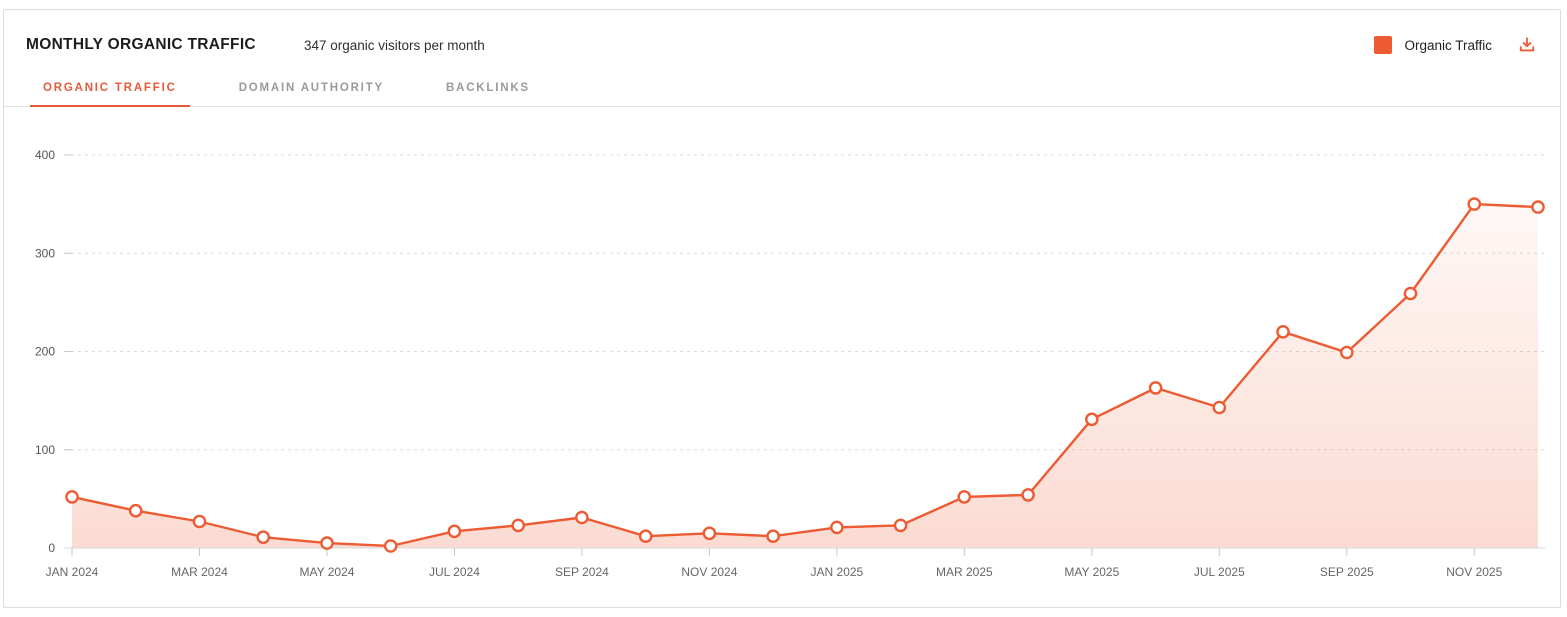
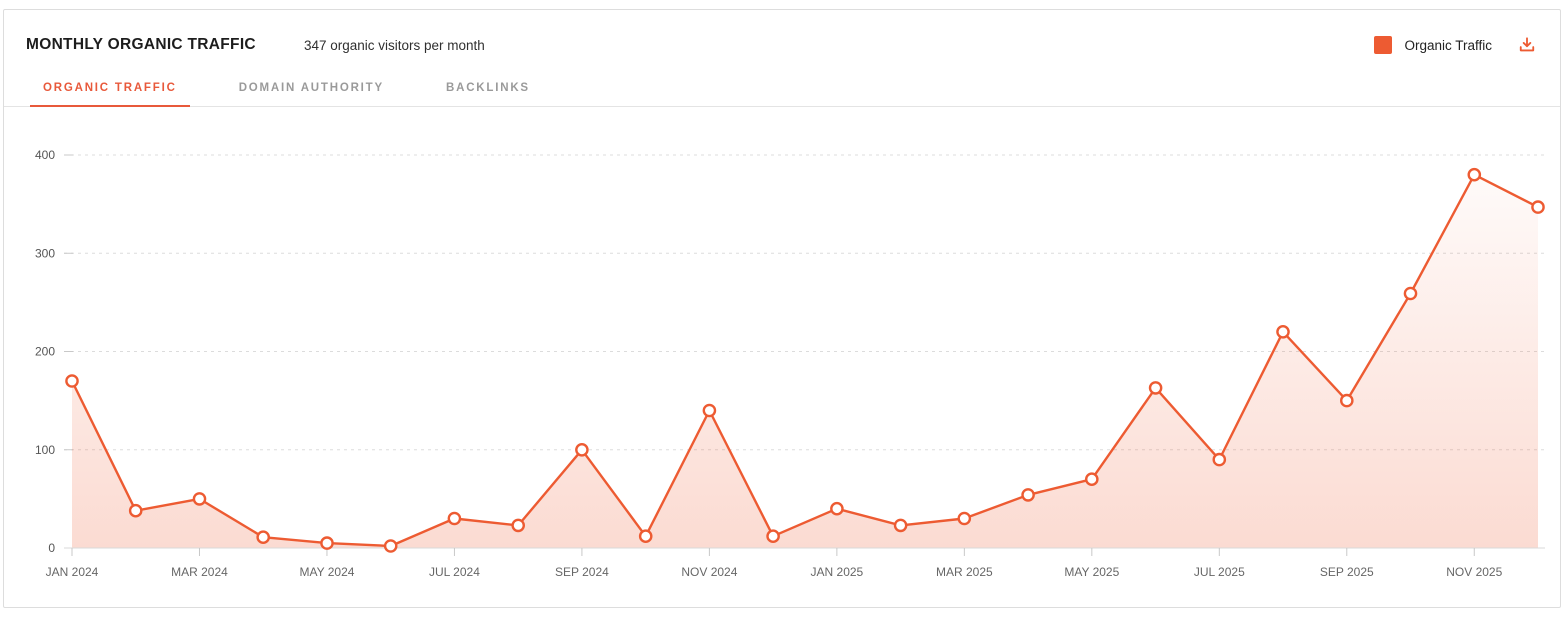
JAN 2024: 50 -> 170
MAR 2024: 30 -> 50
JUL 2024: 20 -> 30
SEP 2024: 30 -> 100
NOV 2024: 20 -> 140
JAN 2025: 20 -> 40
MAR 2025: 50 -> 30
MAY 2025: 130 -> 70
JUL 2025: 140 -> 90
SEP 2025: 200 -> 150
NOV 2025: 350 -> 380
